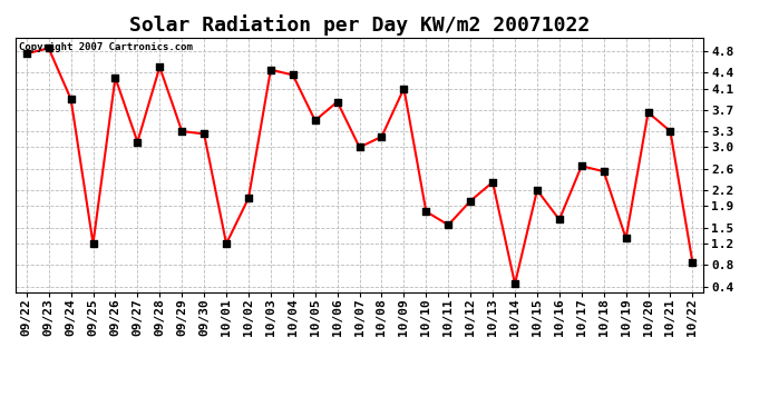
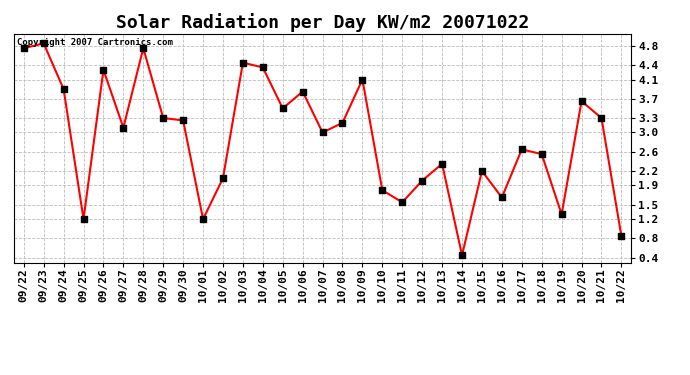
09/28: 4.50 -> 4.75
